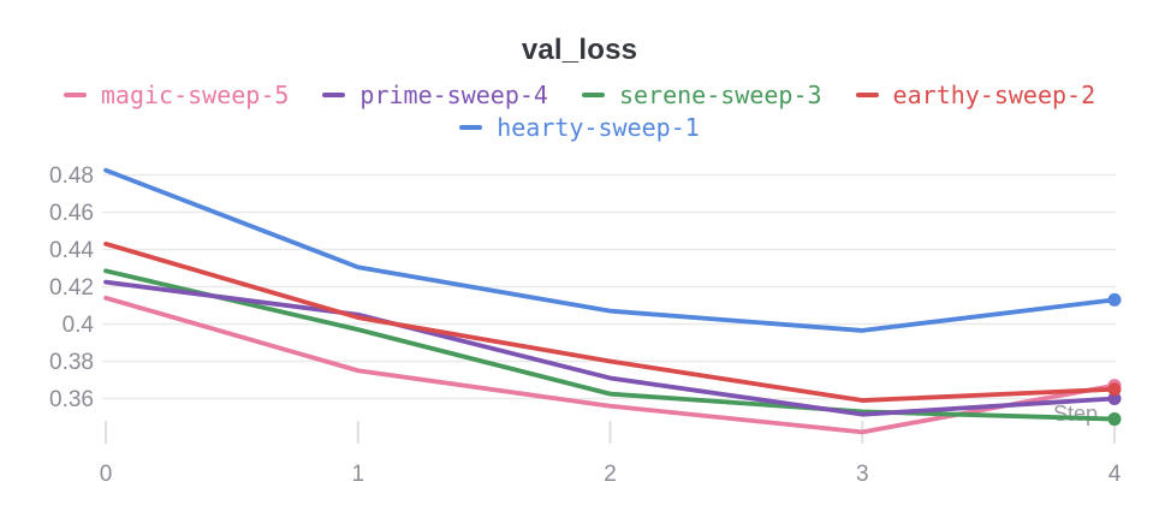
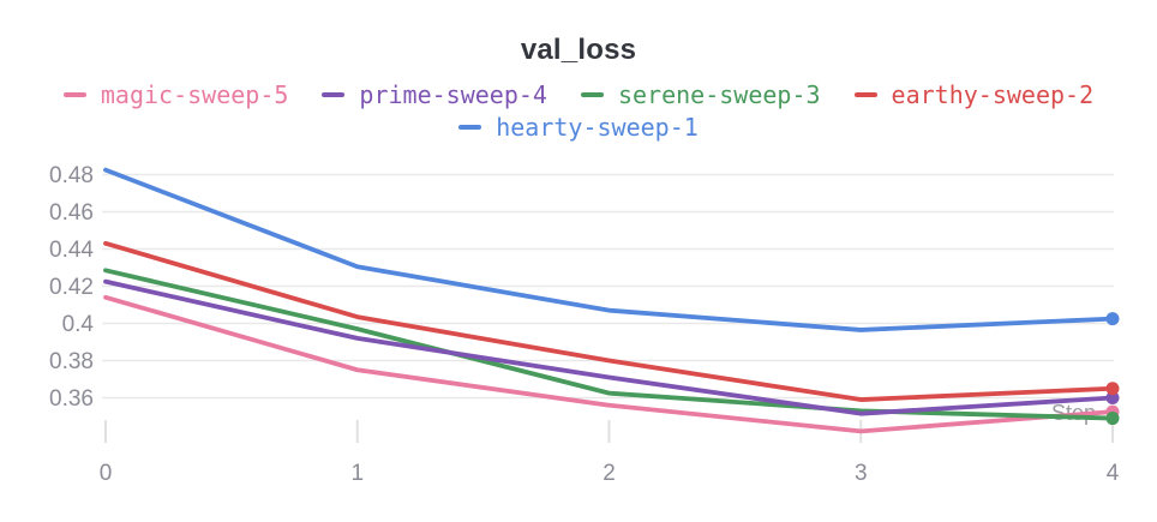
prime-sweep-4/1: 0.405 -> 0.392
magic-sweep-5/4: 0.367 -> 0.352
hearty-sweep-1/4: 0.413 -> 0.403
